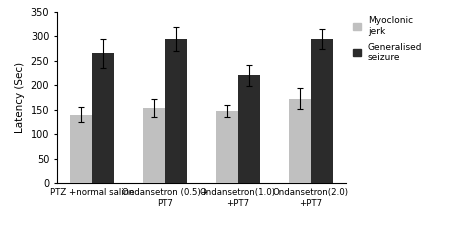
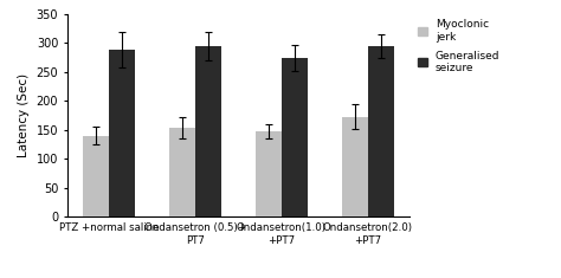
Generalised seizure/PTZ +normal saline: 265 -> 288
Generalised seizure/Ondansetron(1.0) +PT7: 220 -> 274
